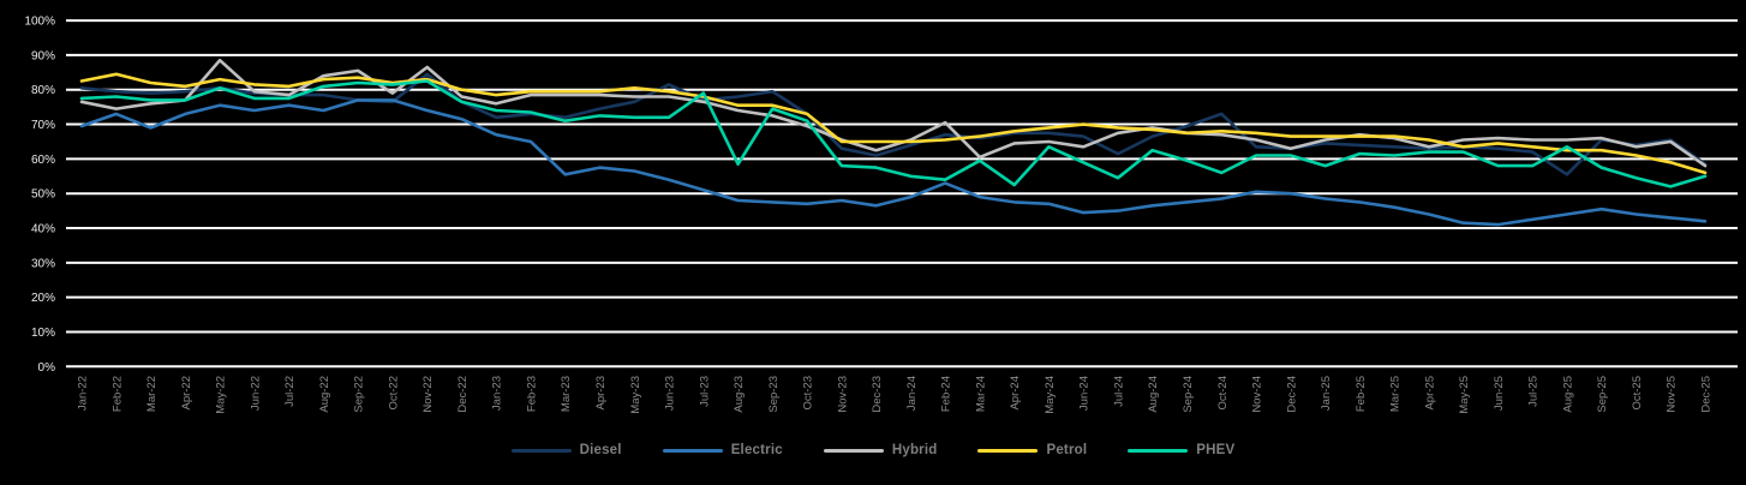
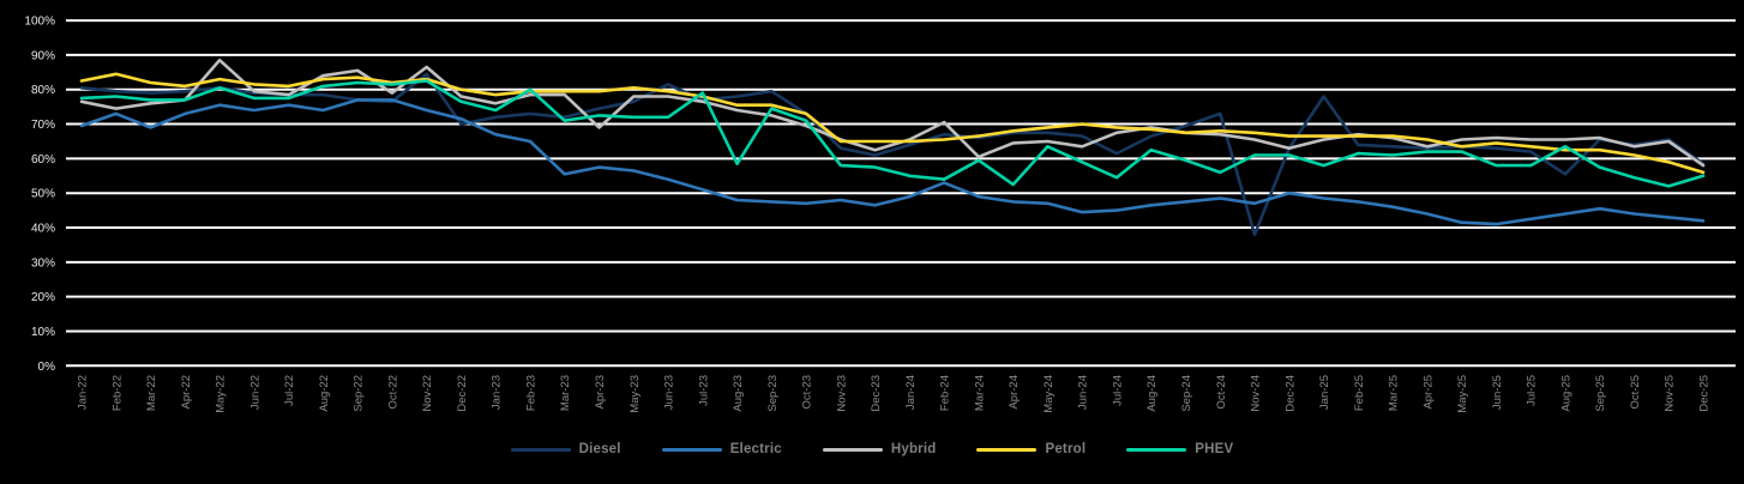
Diesel/Dec-22: 76% -> 70%
PHEV/Feb-23: 74% -> 80%
Hybrid/Apr-23: 78% -> 69%
Diesel/Nov-24: 64% -> 38%
Electric/Nov-24: 50% -> 47%
Diesel/Jan-25: 64% -> 78%
